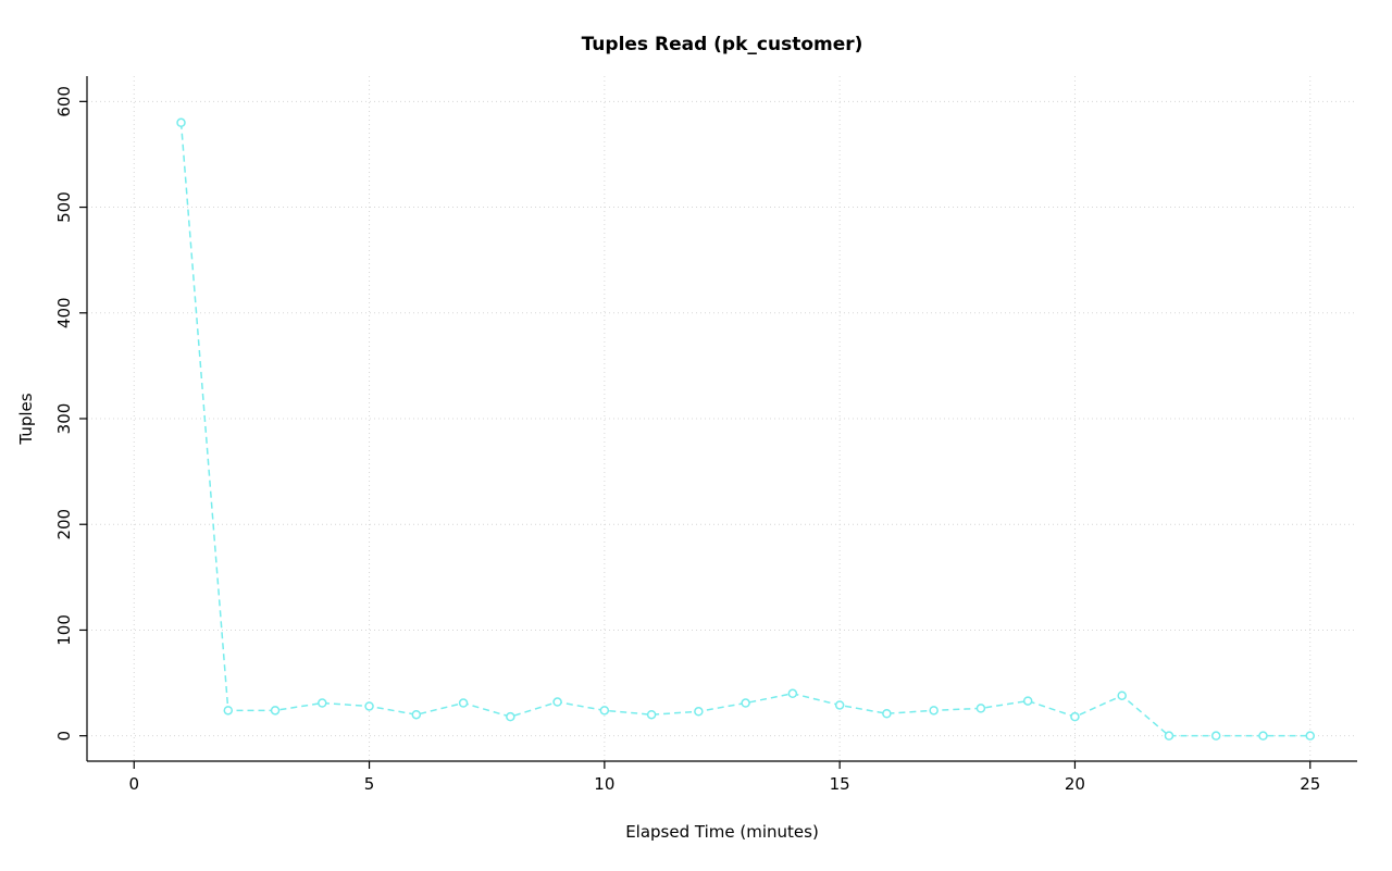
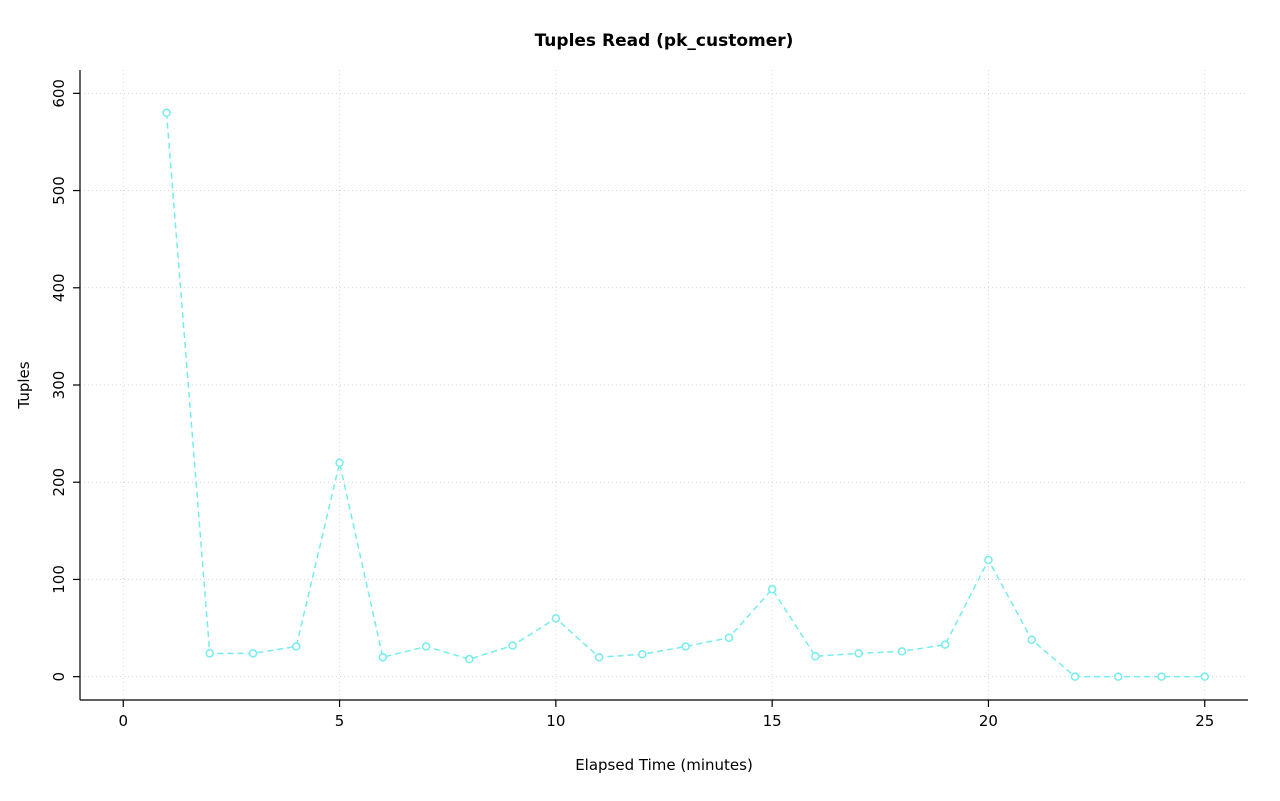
5: 30 -> 220
10: 20 -> 60
15: 30 -> 90
20: 20 -> 120
